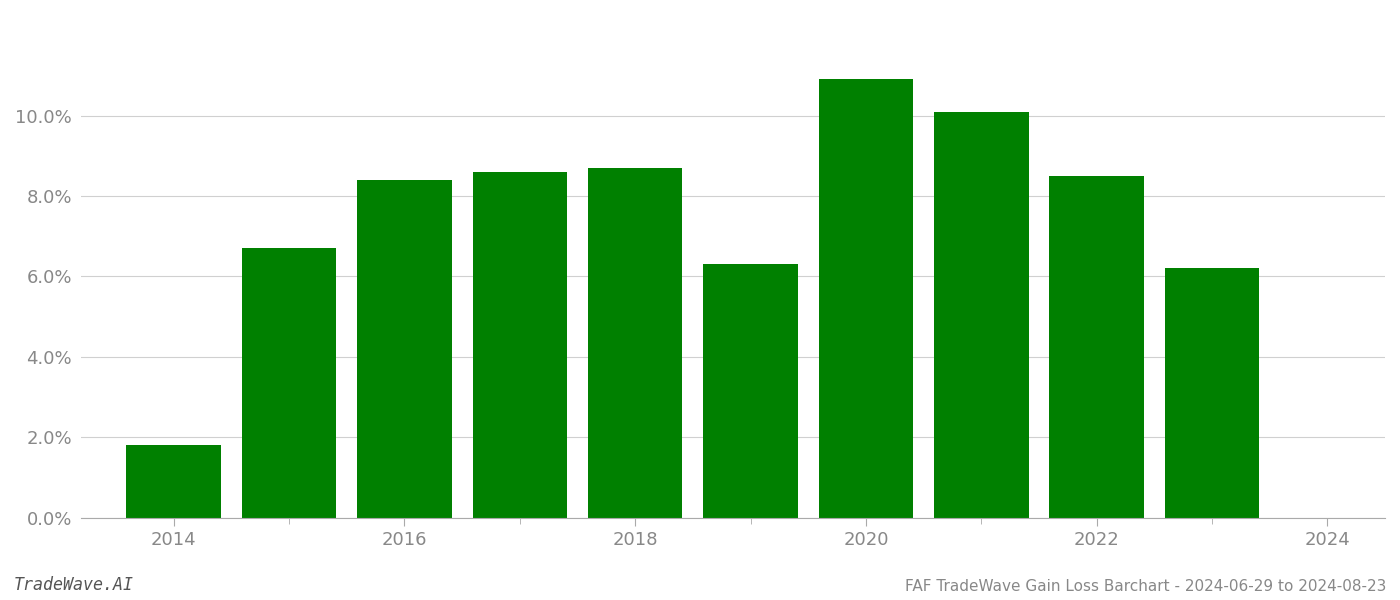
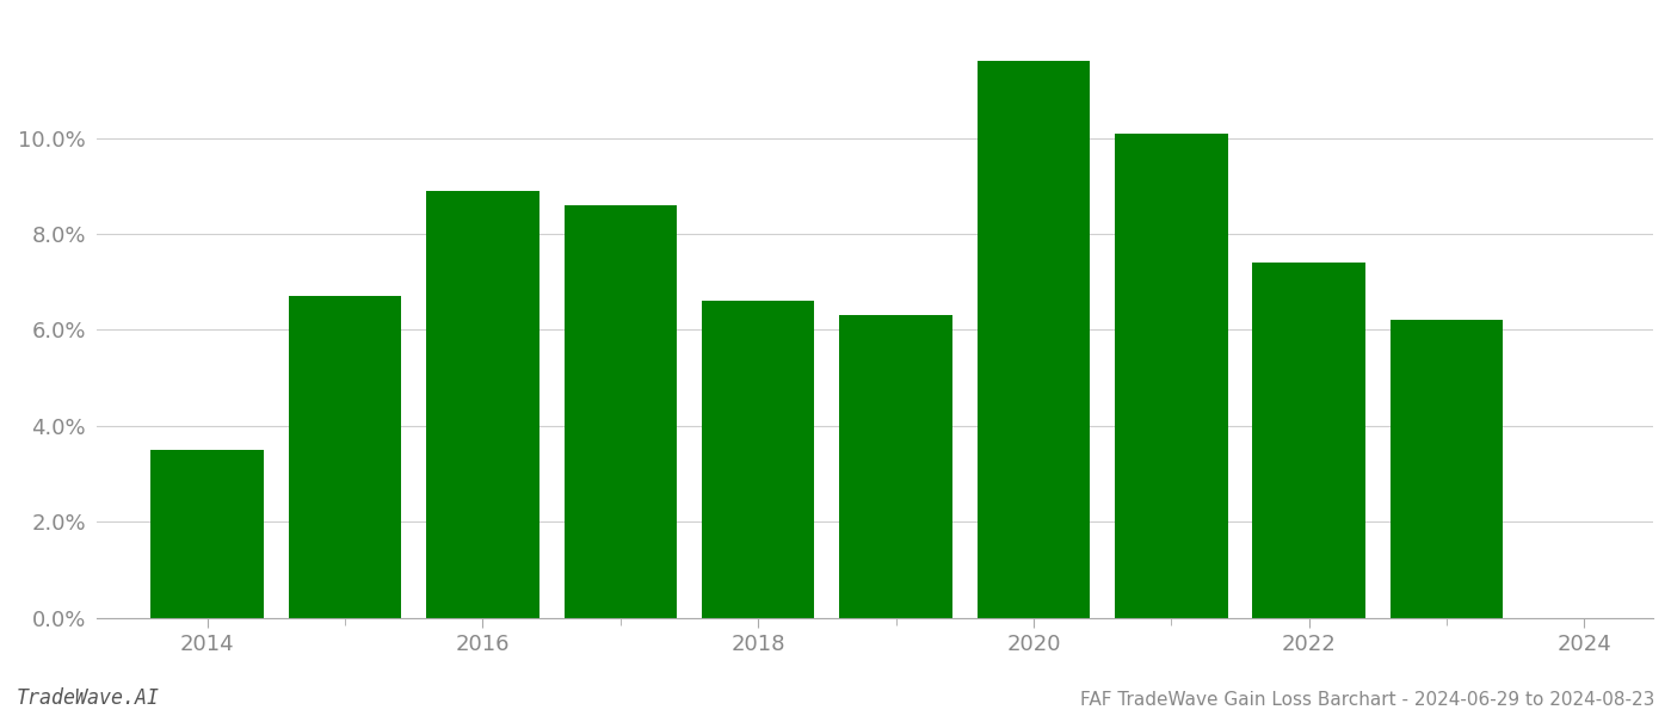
2014: 1.8% -> 3.5%
2016: 8.4% -> 8.9%
2018: 8.7% -> 6.6%
2020: 10.9% -> 11.6%
2022: 8.5% -> 7.4%
